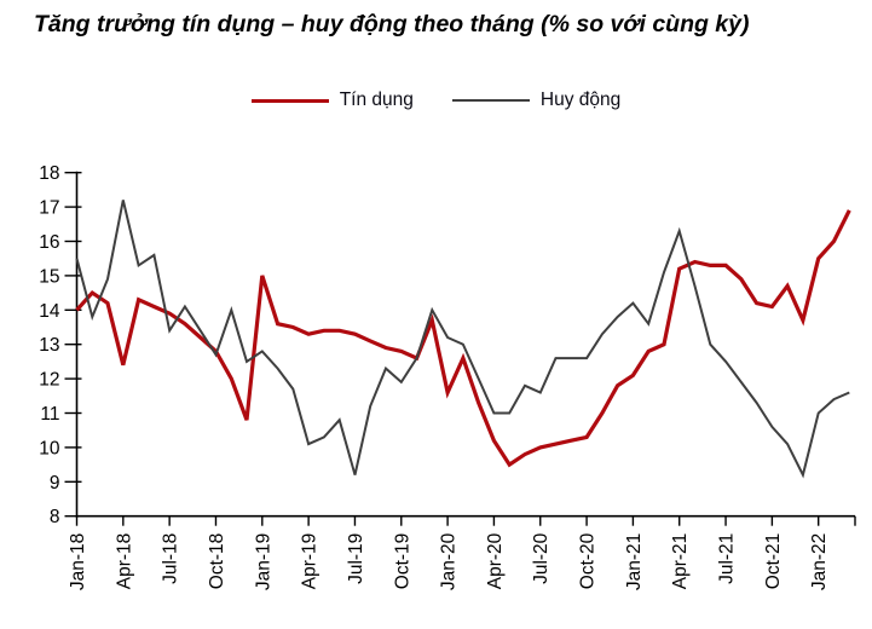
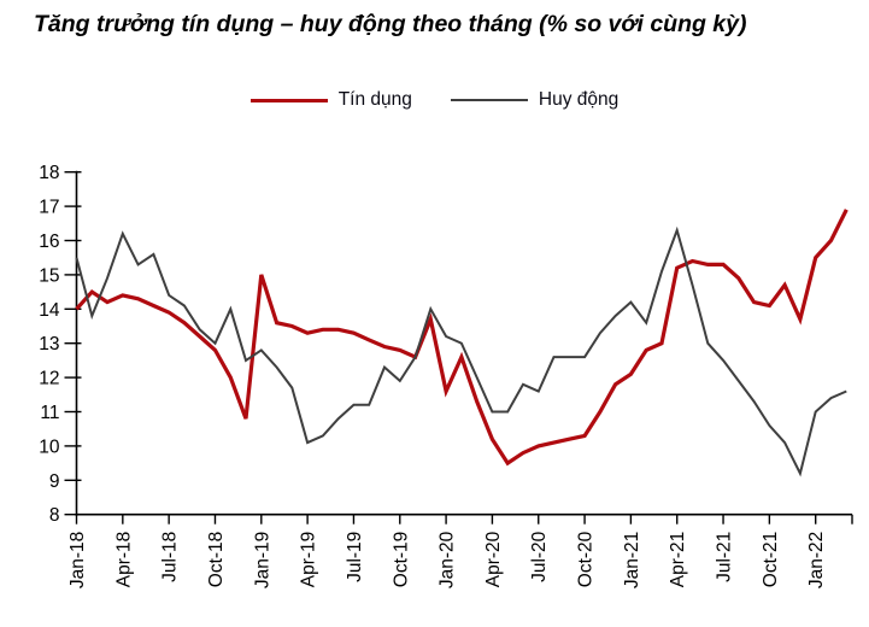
Tín dụng/Apr-18: 12.4 -> 14.4
Huy động/Apr-18: 17.2 -> 16.2
Huy động/Jul-18: 13.4 -> 14.4
Huy động/Oct-18: 12.7 -> 13.0
Huy động/Jul-19: 9.2 -> 11.2
